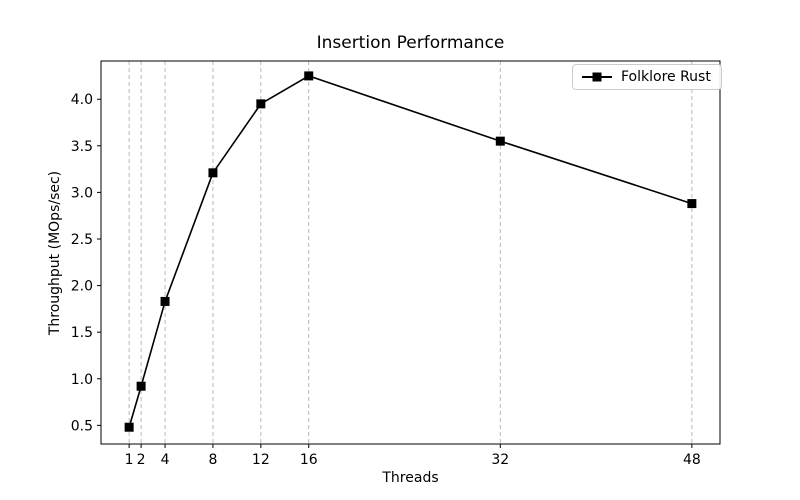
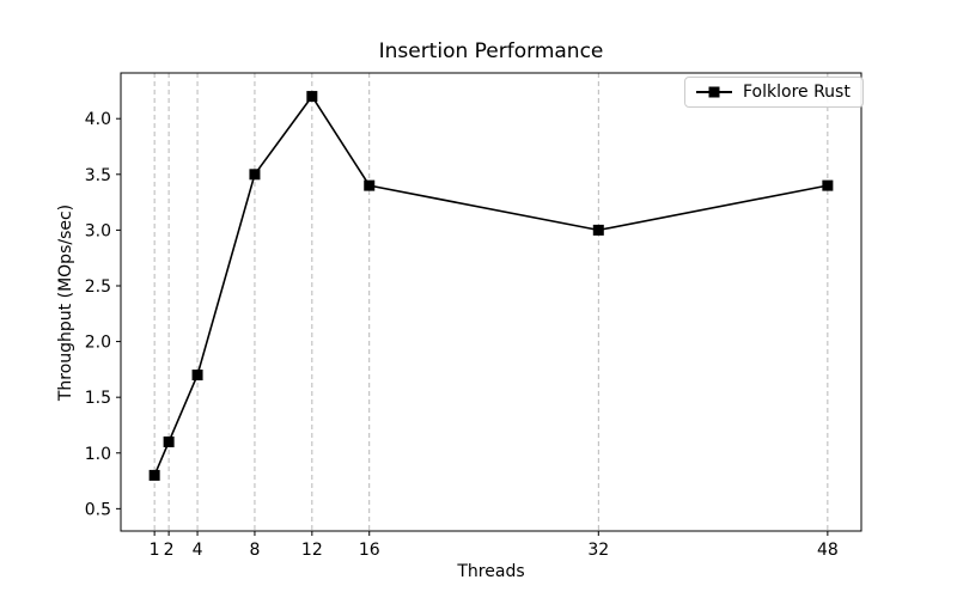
1: 0.5 -> 0.8
2: 0.9 -> 1.1
4: 1.8 -> 1.7
8: 3.2 -> 3.5
12: 4.0 -> 4.2
16: 4.2 -> 3.4
32: 3.5 -> 3.0
48: 2.9 -> 3.4
